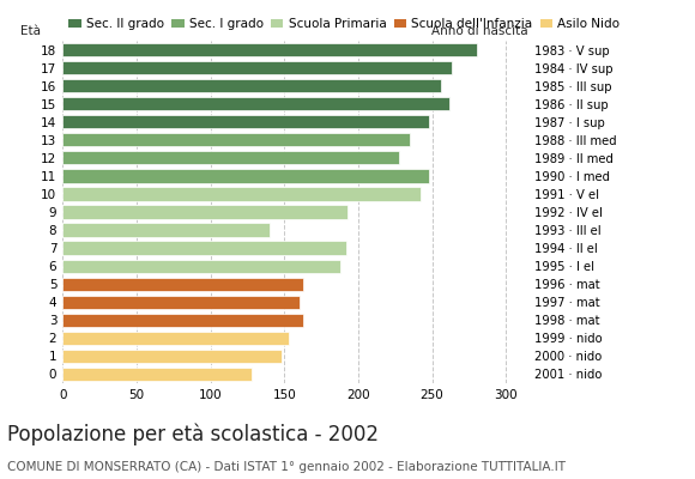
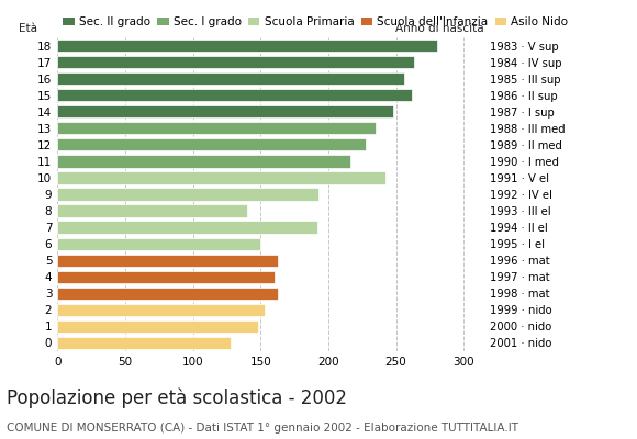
11: 248 -> 216
6: 188 -> 150
